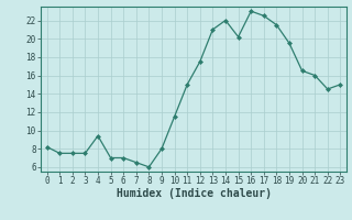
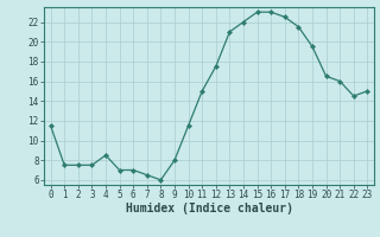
0: 8.2 -> 11.5
4: 9.4 -> 8.5
15: 20.2 -> 23.0
